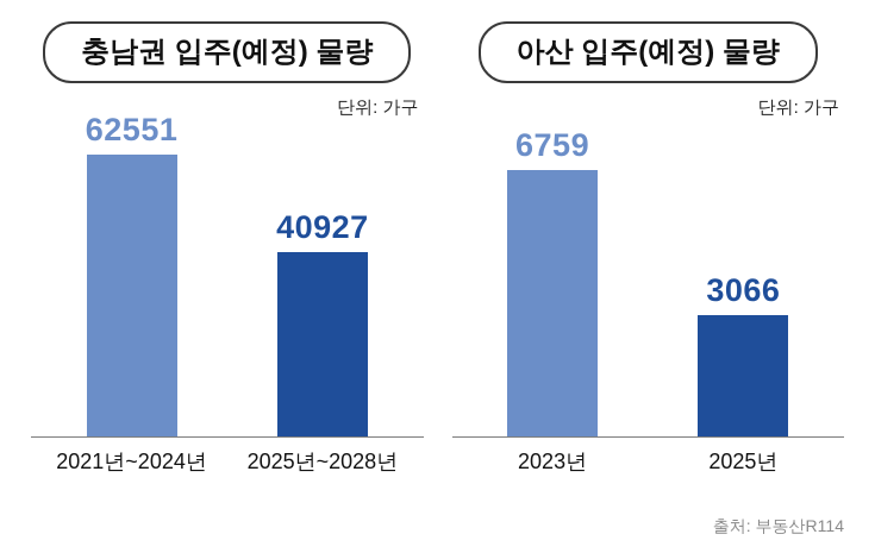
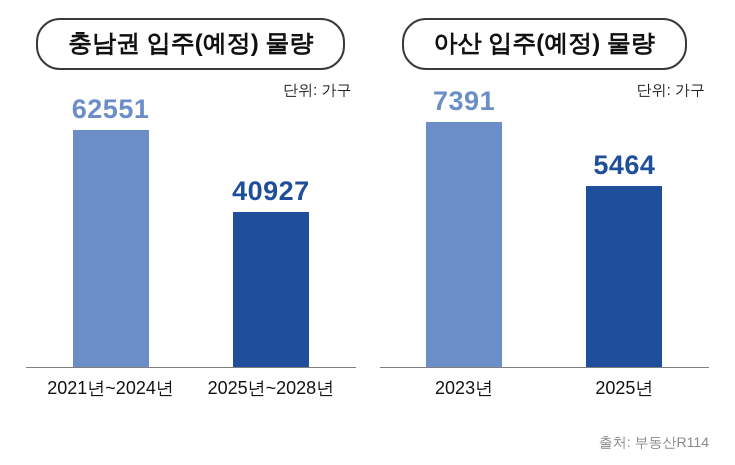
아산 입주(예정) 물량/2023년: 6759 -> 7391
아산 입주(예정) 물량/2025년: 3066 -> 5464
